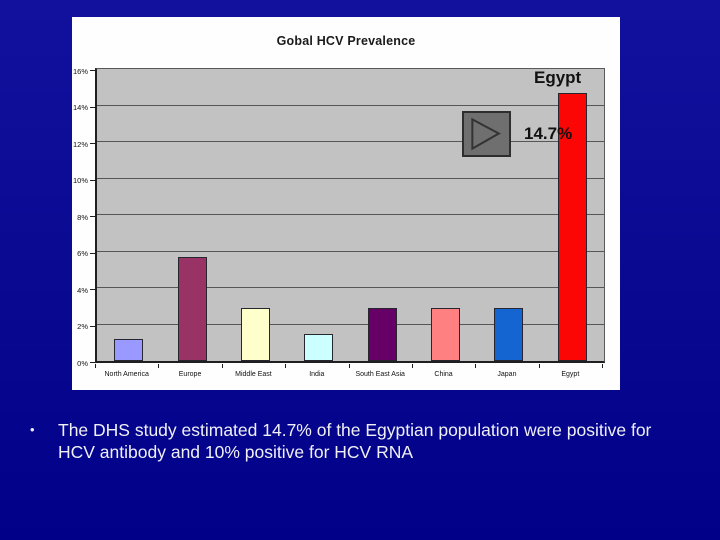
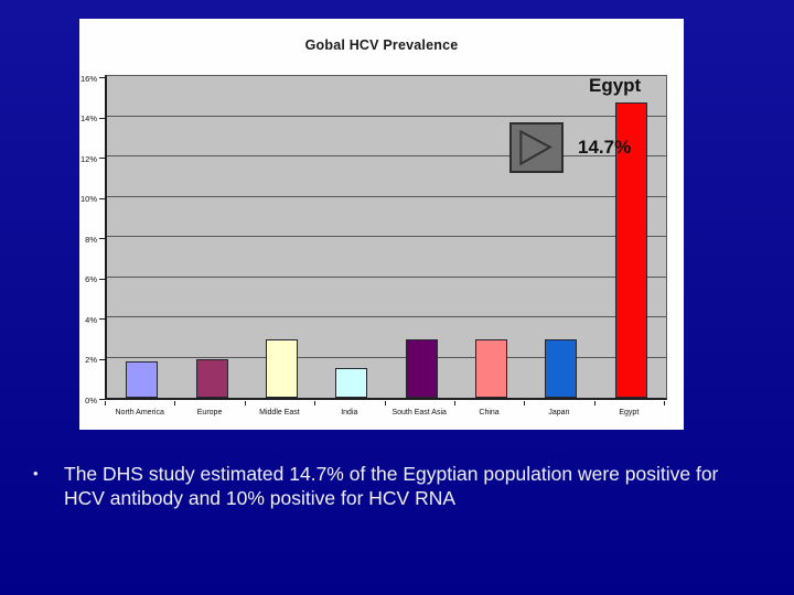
North America: 1.2% -> 1.8%
Europe: 5.7% -> 1.9%
